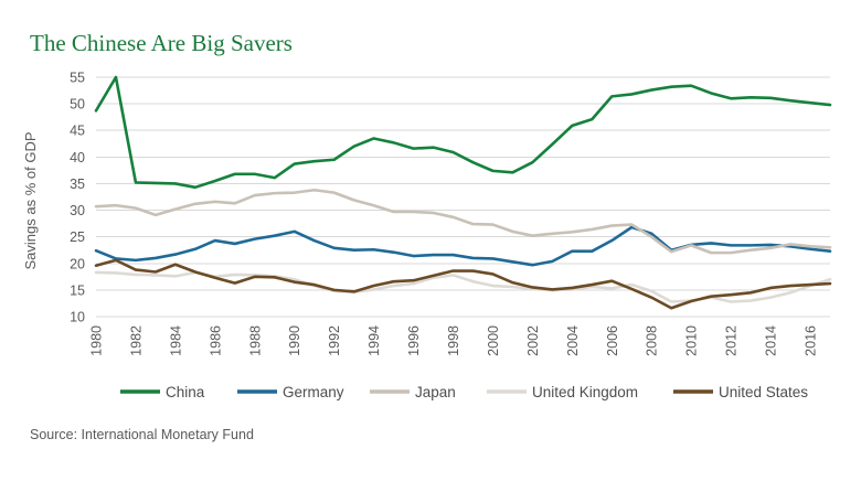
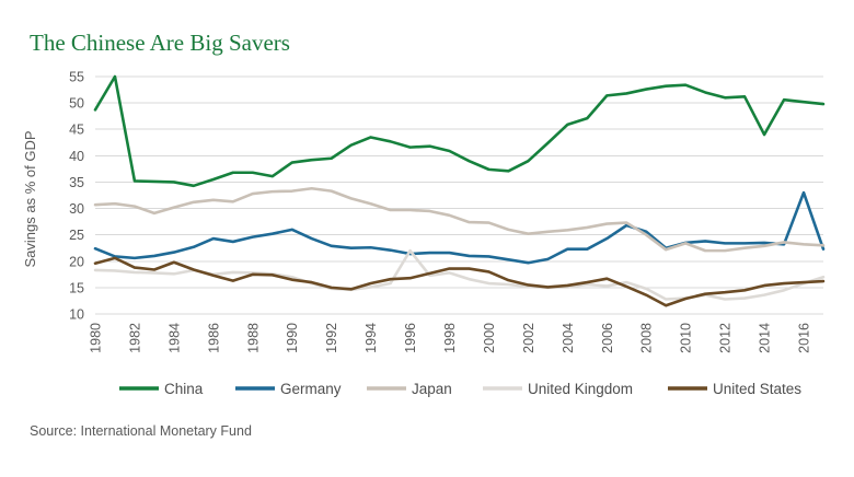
United Kingdom/1996: 16 -> 22
China/2014: 51 -> 44
Germany/2016: 23 -> 33
